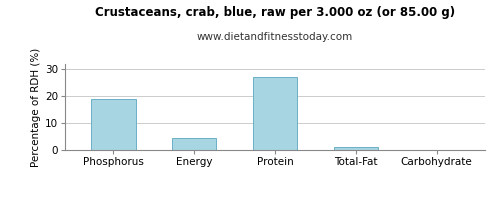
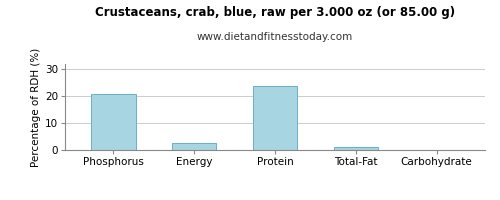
Phosphorus: 19.0 -> 21.0
Energy: 4.5 -> 2.5
Protein: 27.0 -> 24.0
